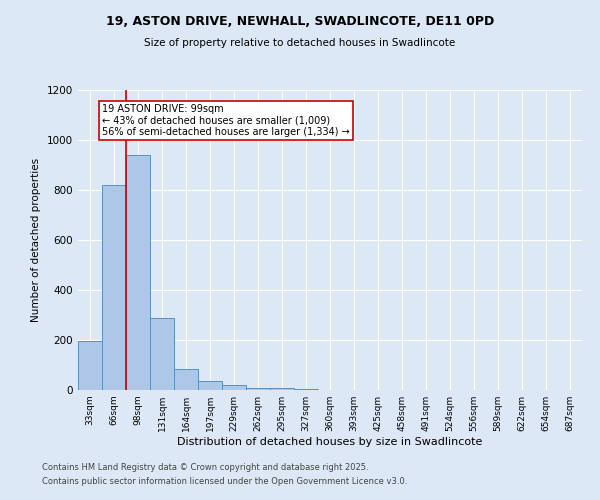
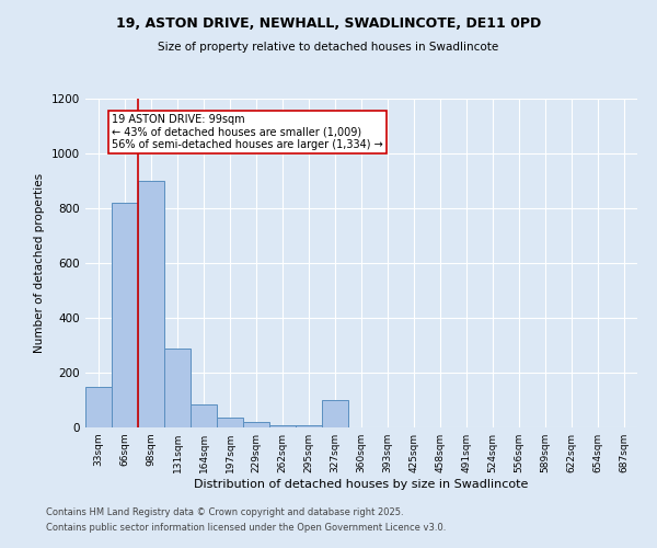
33sqm: 195 -> 150
98sqm: 940 -> 900
327sqm: 5 -> 100
